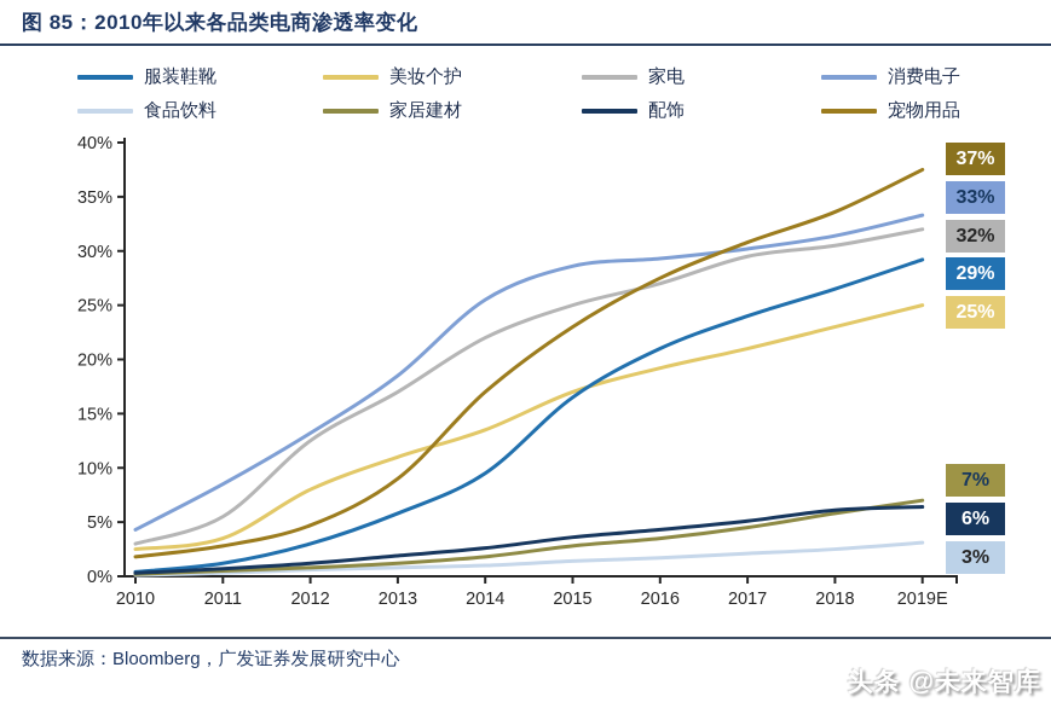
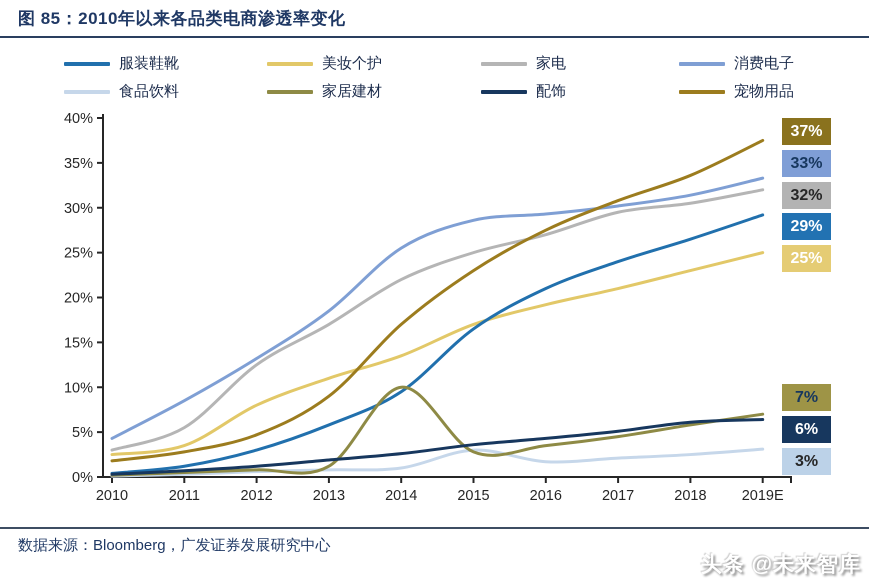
家居建材/2014: 2% -> 10%
食品饮料/2015: 1% -> 3%
